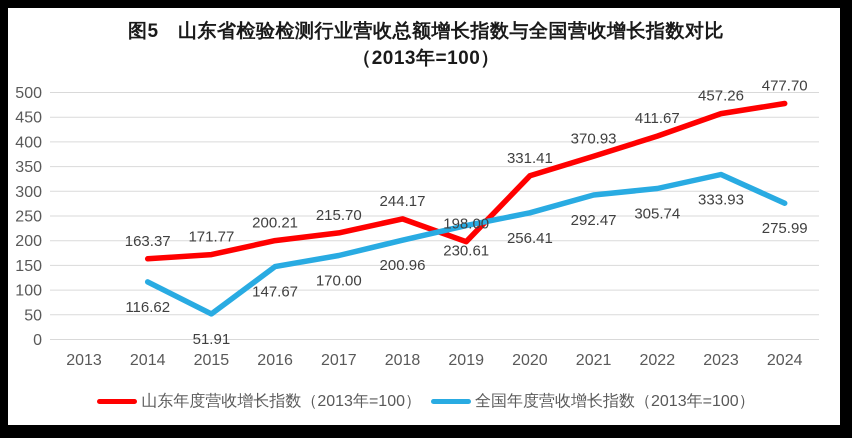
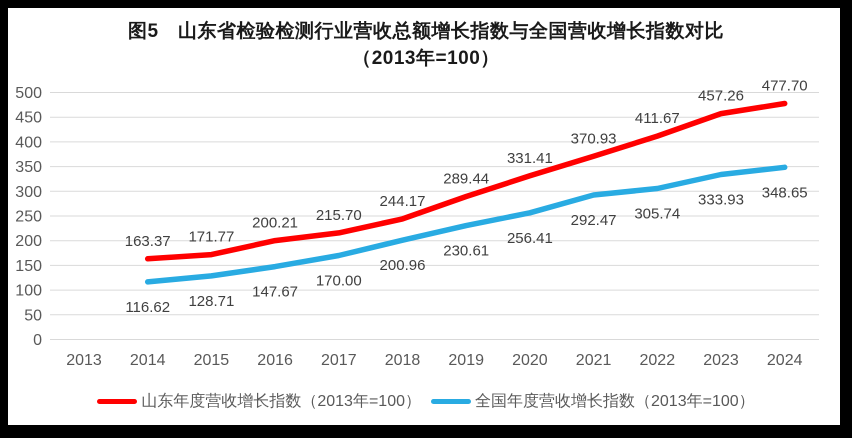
全国年度营收增长指数（2013年=100）/2015: 51.91 -> 128.71
山东年度营收增长指数（2013年=100）/2019: 198.00 -> 289.44
全国年度营收增长指数（2013年=100）/2024: 275.99 -> 348.65
